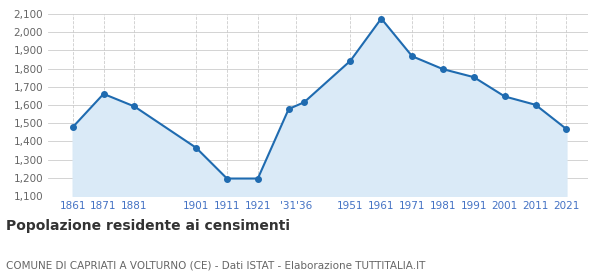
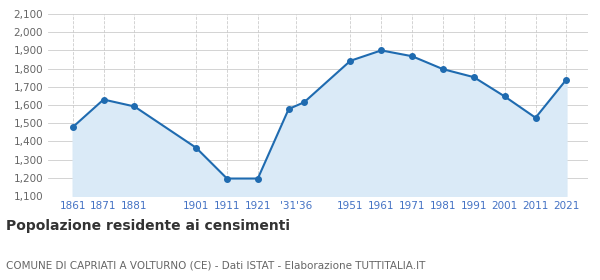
1871: 1,660 -> 1,630
1961: 2,080 -> 1,900
2011: 1,600 -> 1,530
2021: 1,470 -> 1,740
